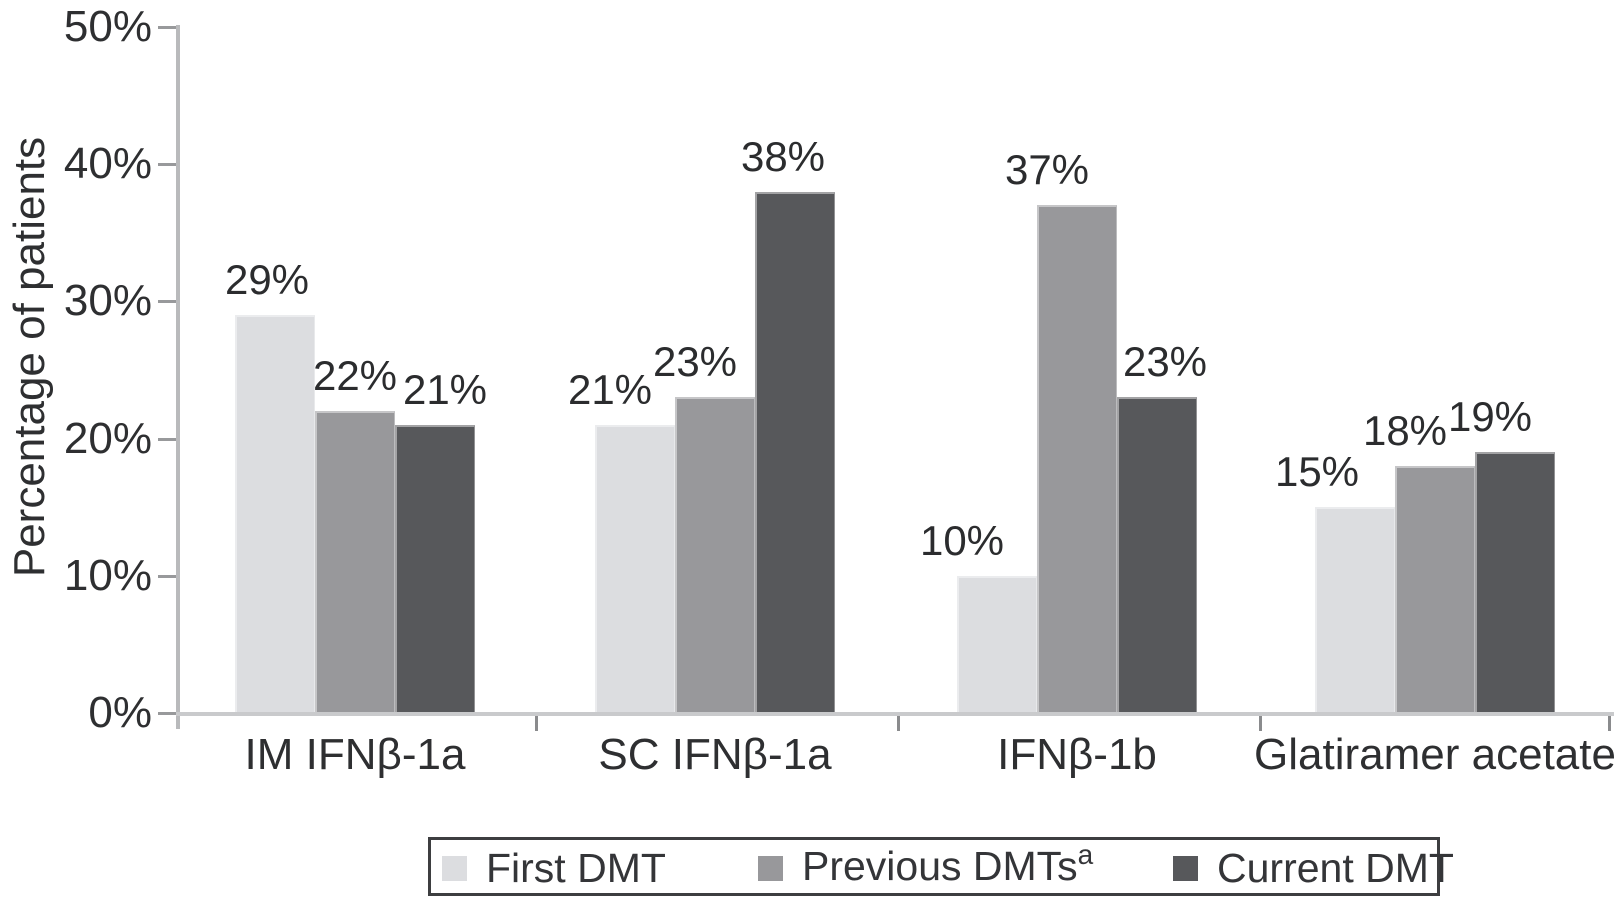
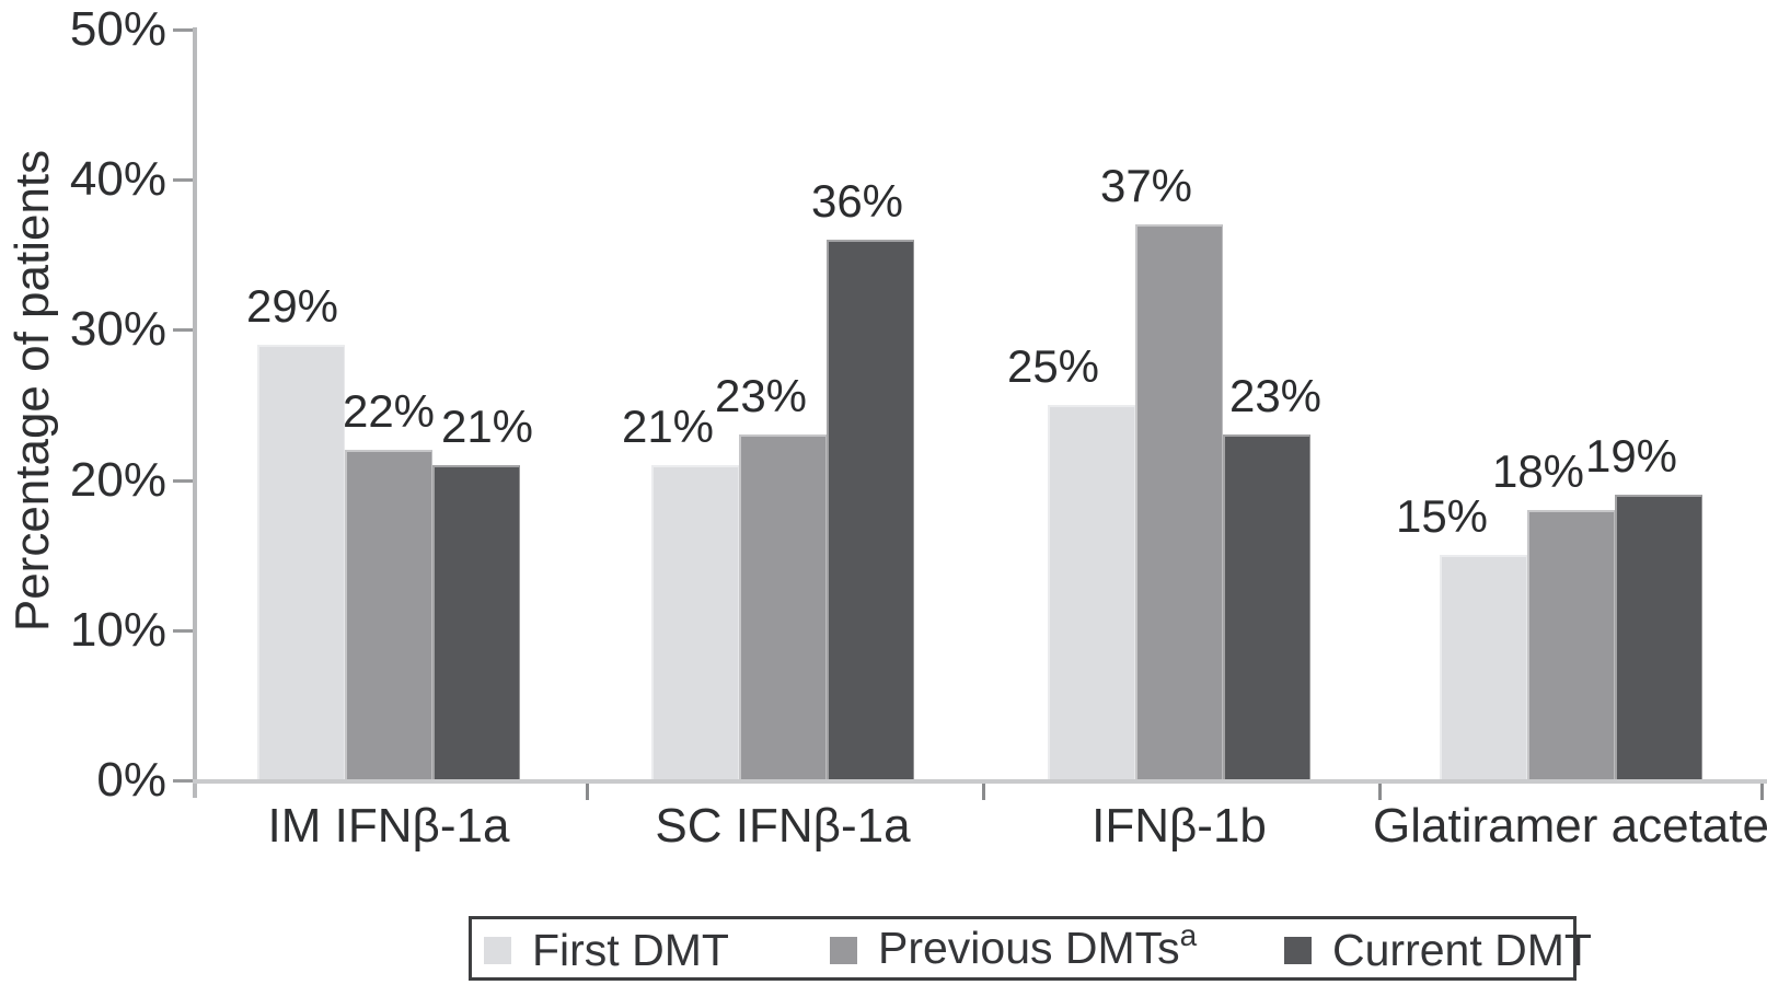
Current DMT/SC IFNβ-1a: 38% -> 36%
First DMT/IFNβ-1b: 10% -> 25%
